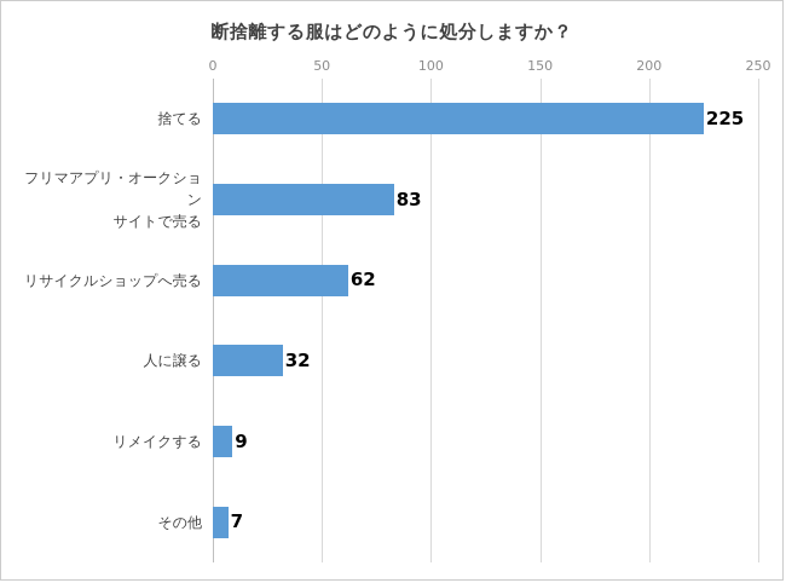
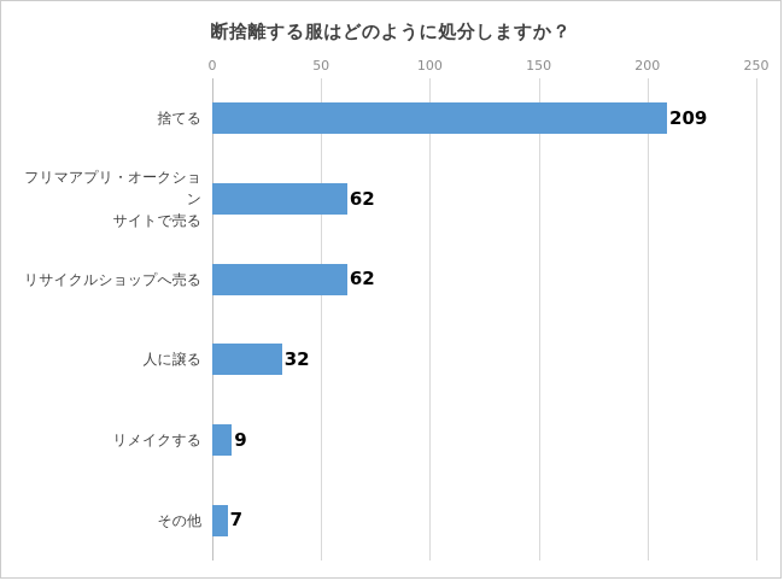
捨てる: 225 -> 209
フリマアプリ・オークション サイトで売る: 83 -> 62
